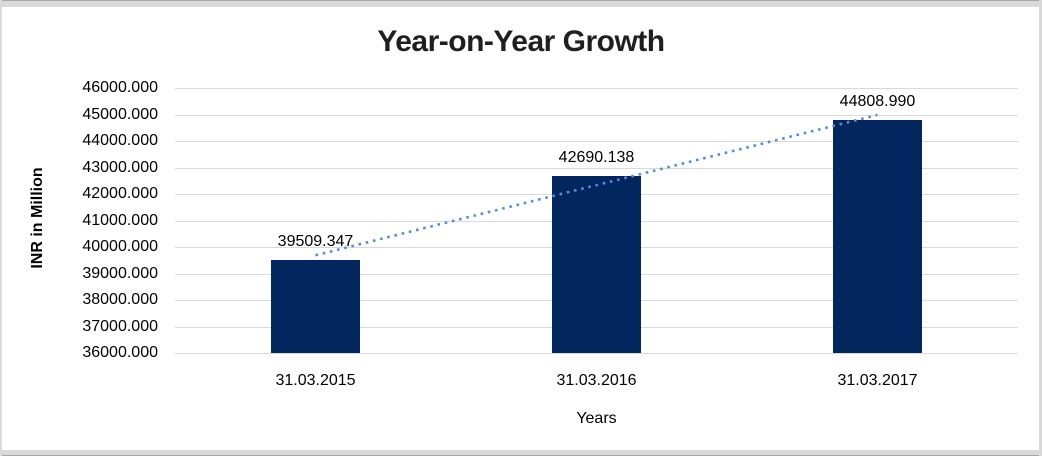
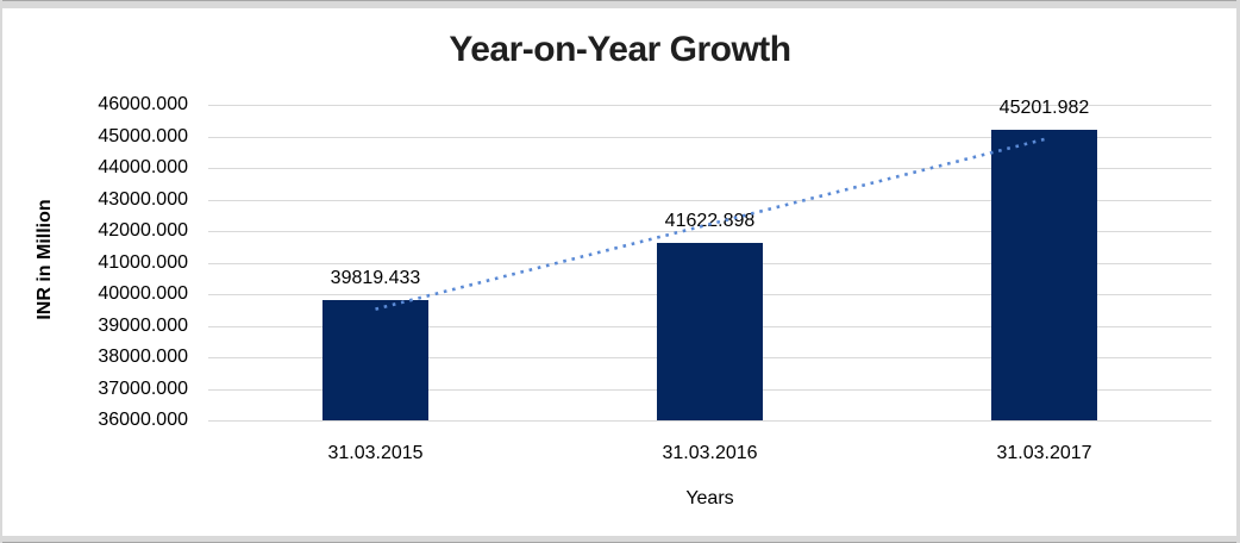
31.03.2015: 39509.347 -> 39819.433
31.03.2016: 42690.138 -> 41622.898
31.03.2017: 44808.990 -> 45201.982
